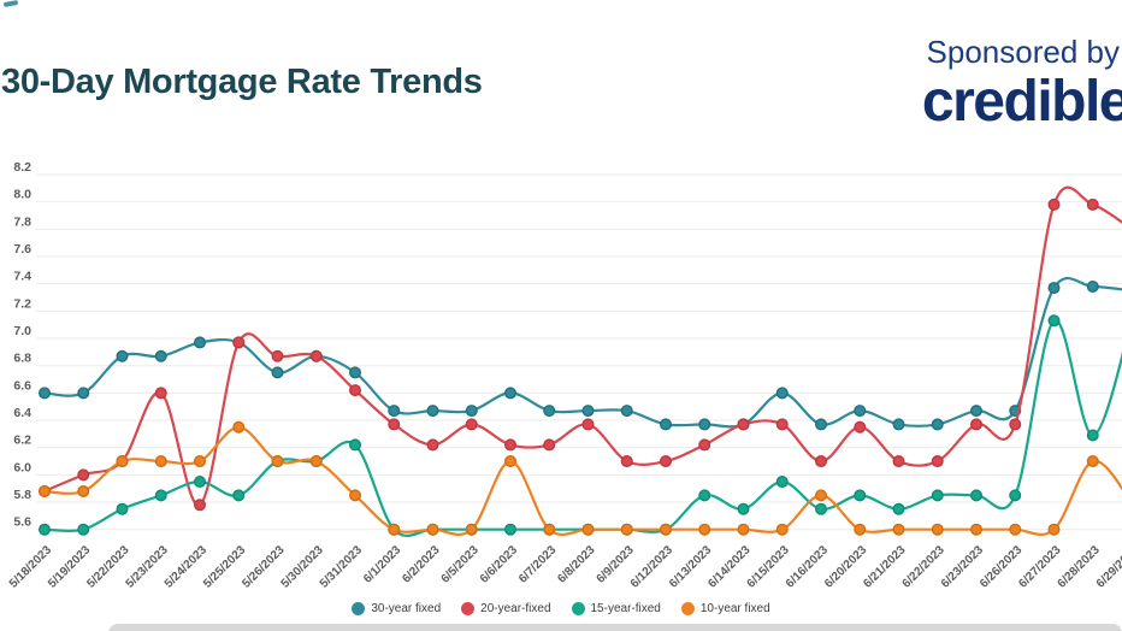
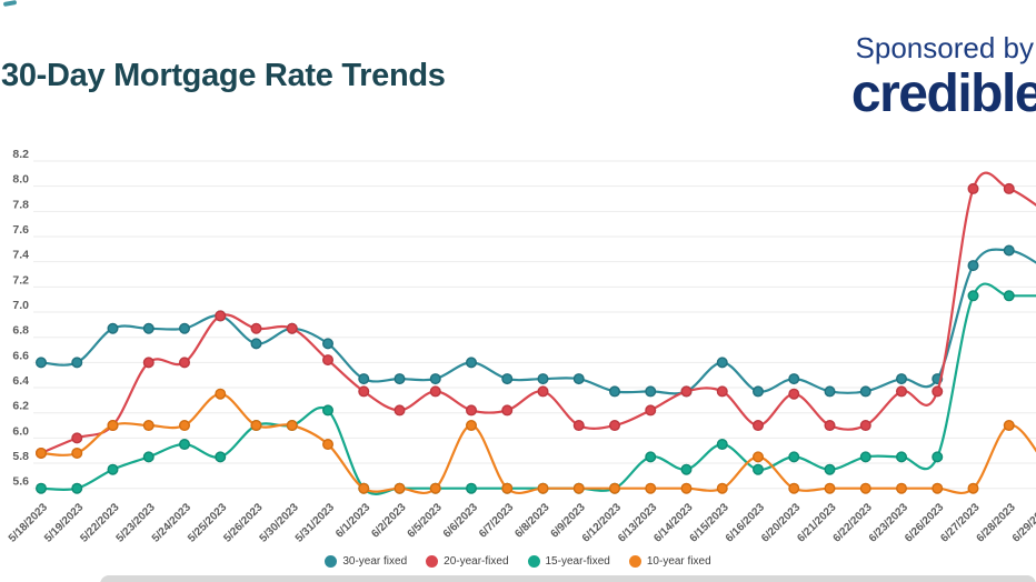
30-year fixed/5/24/2023: 6.97 -> 6.87
20-year-fixed/5/24/2023: 5.78 -> 6.60
10-year fixed/5/31/2023: 5.85 -> 5.95
30-year fixed/6/28/2023: 7.38 -> 7.49
15-year-fixed/6/28/2023: 6.29 -> 7.13
